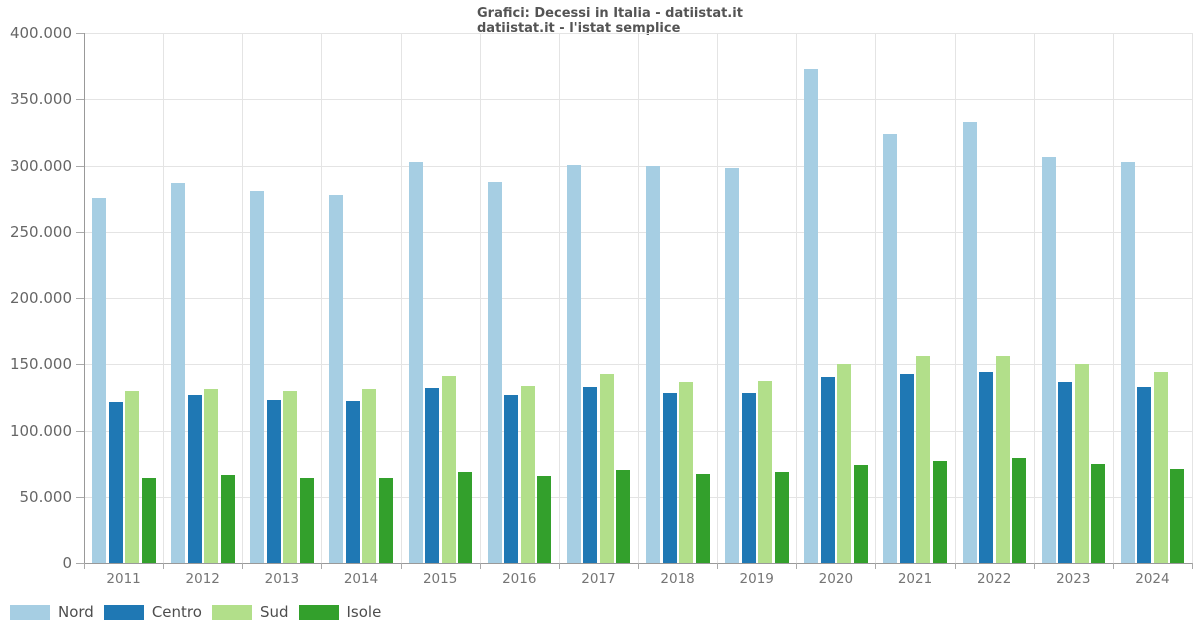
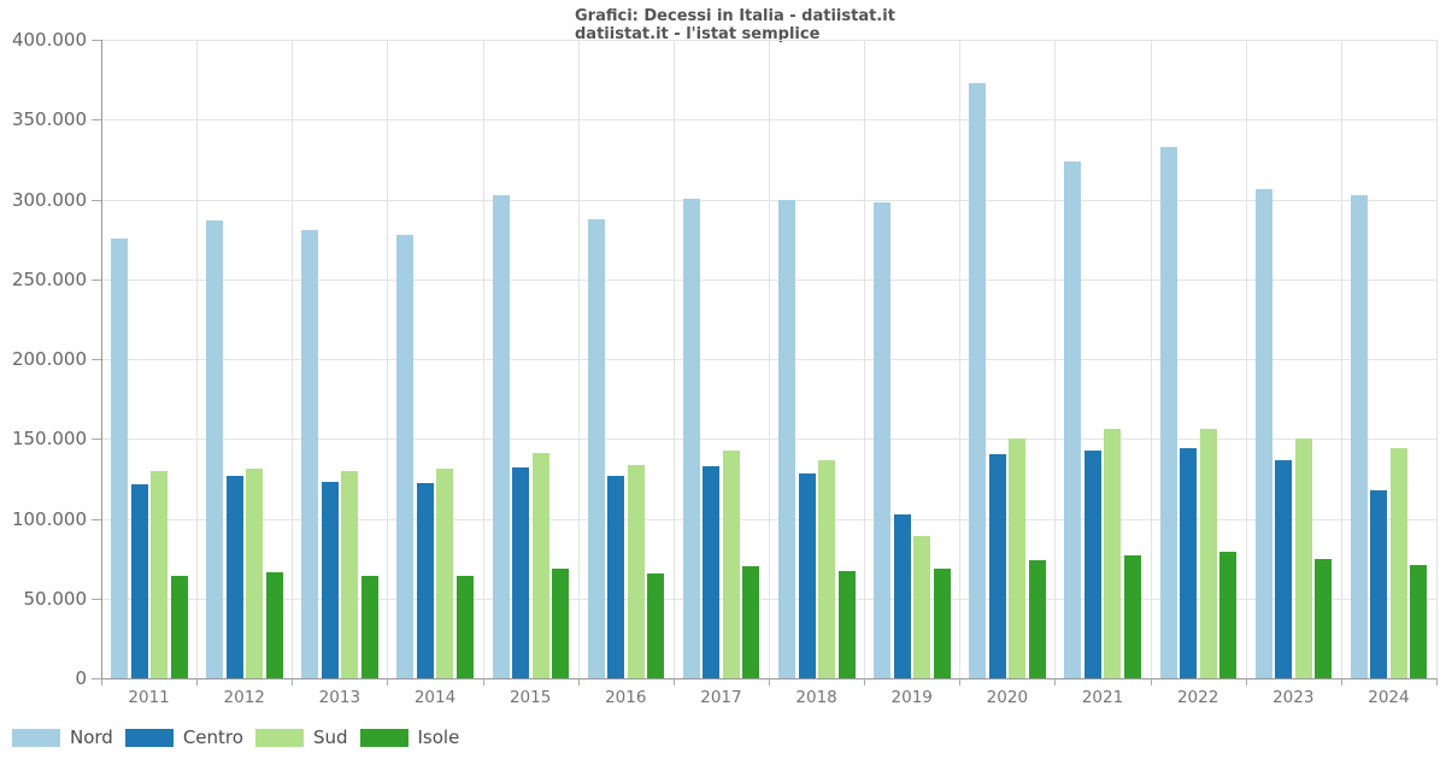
Centro/2019: 128000 -> 103000
Sud/2019: 138000 -> 89000
Centro/2024: 133000 -> 118000
